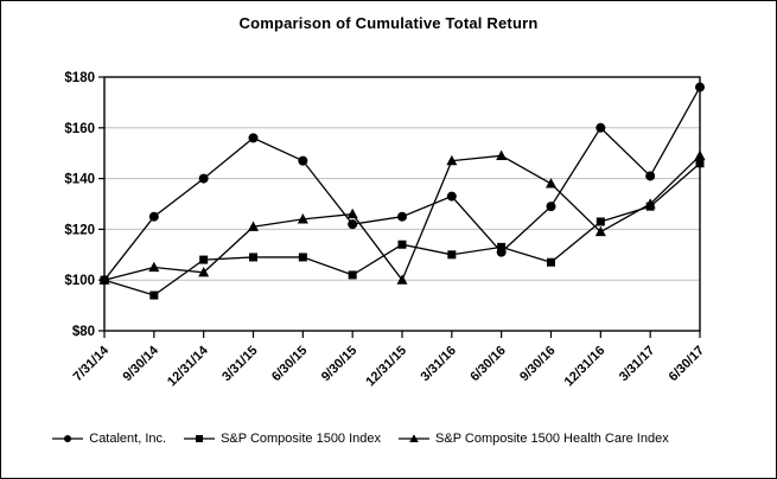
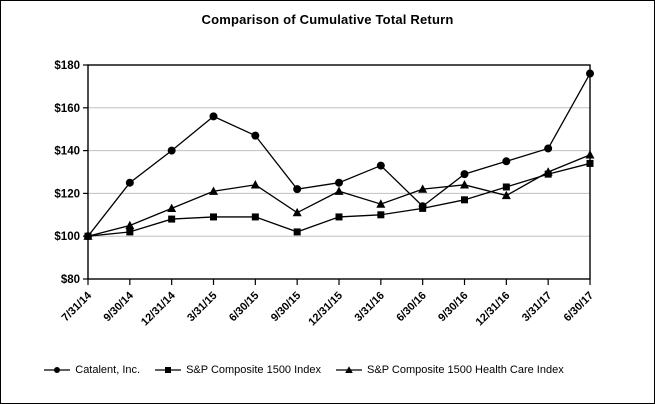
S&P Composite 1500 Index/9/30/14: $94 -> $102
S&P Composite 1500 Health Care Index/12/31/14: $103 -> $113
S&P Composite 1500 Health Care Index/9/30/15: $126 -> $111
S&P Composite 1500 Index/12/31/15: $114 -> $109
S&P Composite 1500 Health Care Index/12/31/15: $100 -> $121
S&P Composite 1500 Health Care Index/3/31/16: $147 -> $115
Catalent, Inc./6/30/16: $111 -> $114
S&P Composite 1500 Health Care Index/6/30/16: $149 -> $122
S&P Composite 1500 Index/9/30/16: $107 -> $117
S&P Composite 1500 Health Care Index/9/30/16: $138 -> $124
Catalent, Inc./12/31/16: $160 -> $135
S&P Composite 1500 Index/6/30/17: $146 -> $134
S&P Composite 1500 Health Care Index/6/30/17: $149 -> $138
